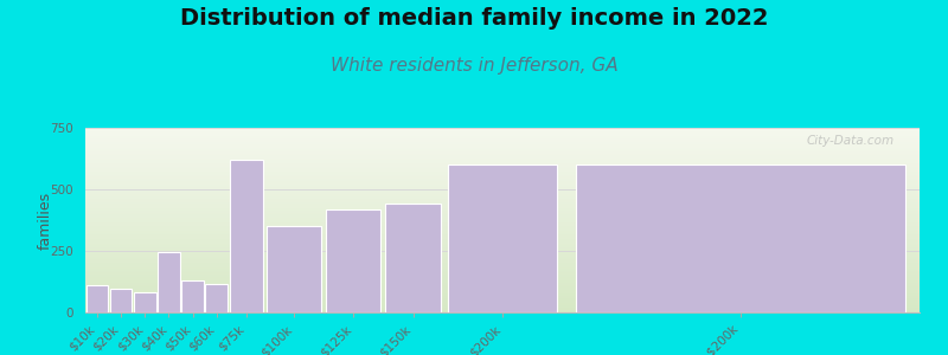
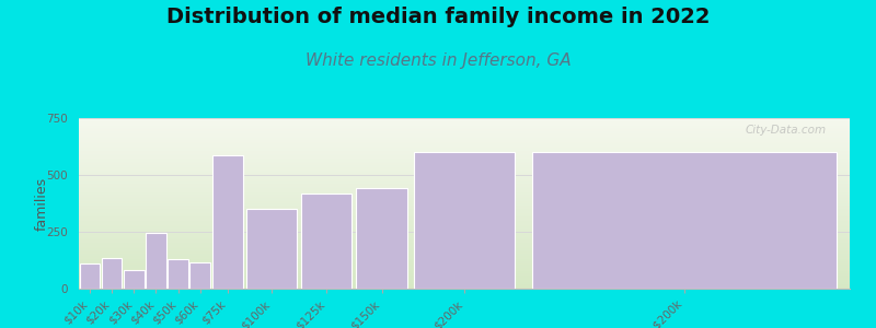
$20k: 95 -> 135
$75k: 620 -> 585
